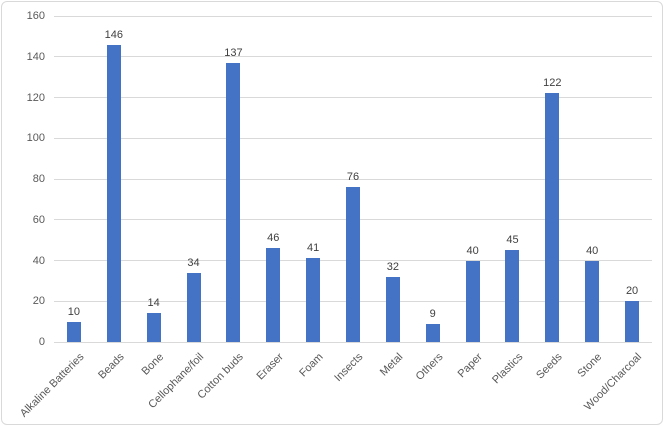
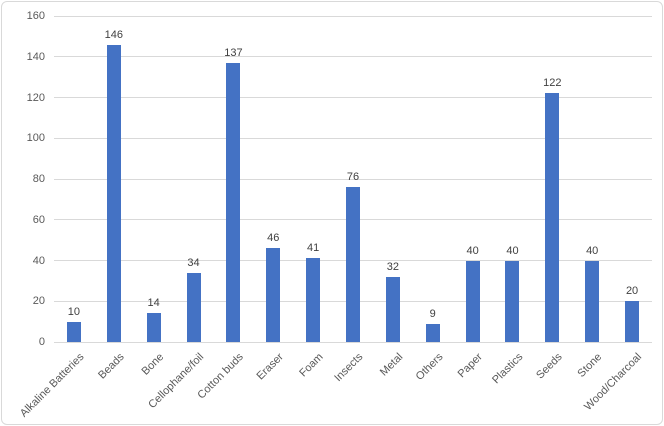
Plastics: 45 -> 40
